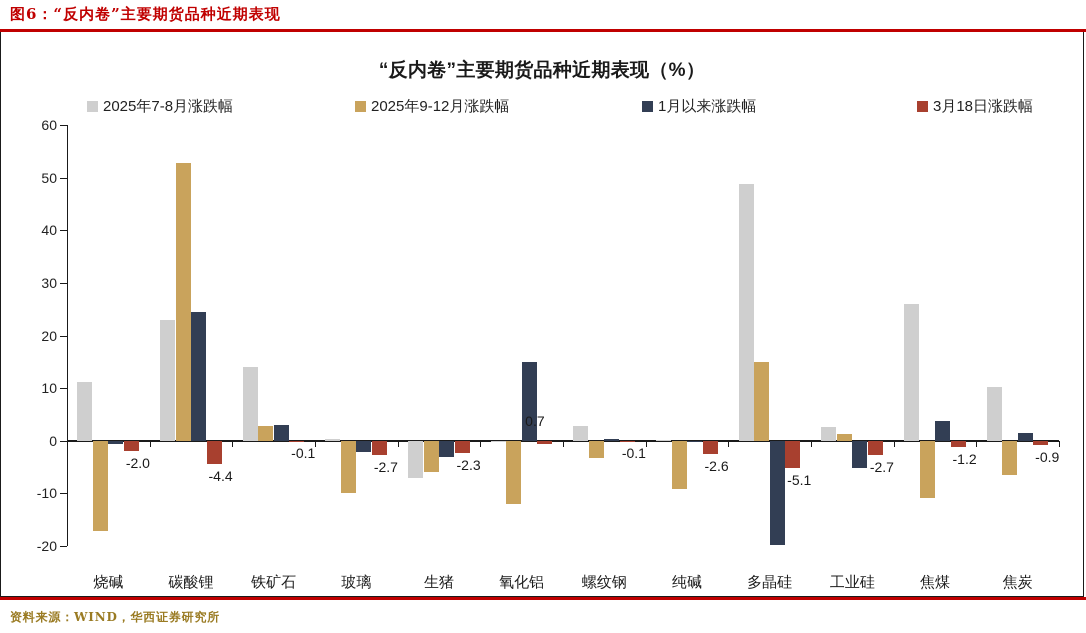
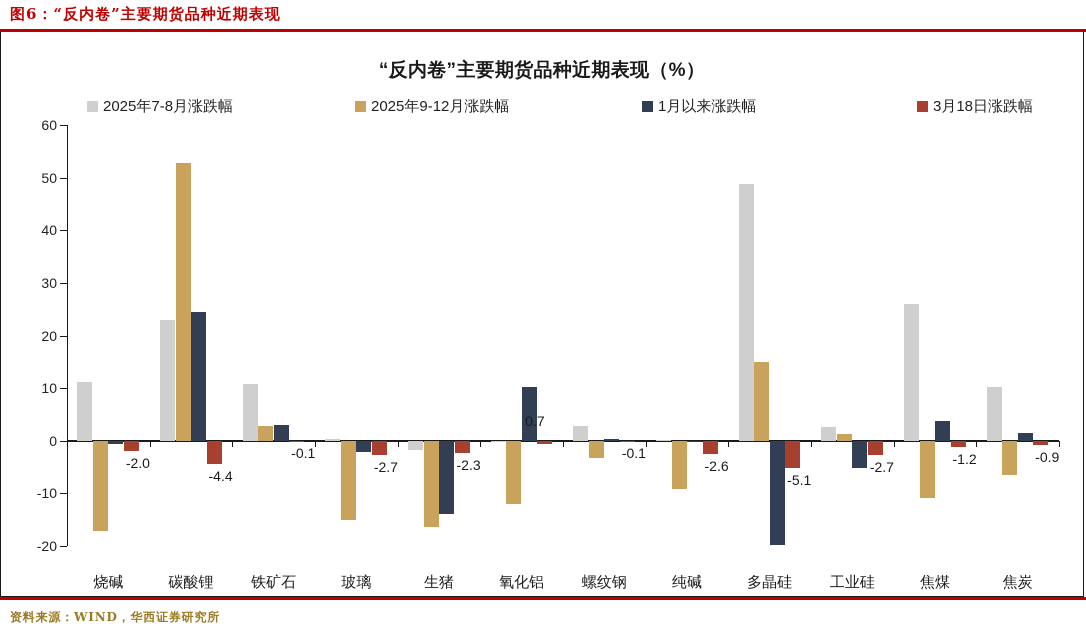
2025年7-8月涨跌幅/铁矿石: 14 -> 11
2025年9-12月涨跌幅/玻璃: -10 -> -15
2025年7-8月涨跌幅/生猪: -7 -> -2
2025年9-12月涨跌幅/生猪: -6 -> -16
1月以来涨跌幅/生猪: -3 -> -14
1月以来涨跌幅/氧化铝: 15 -> 10
